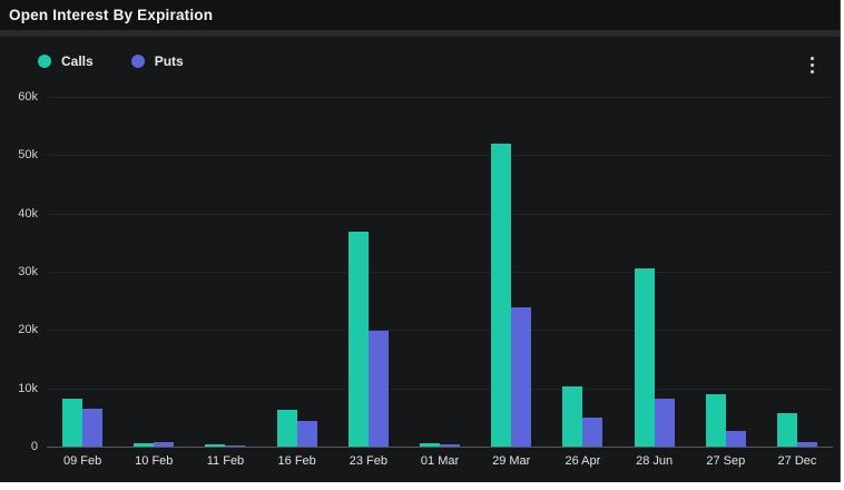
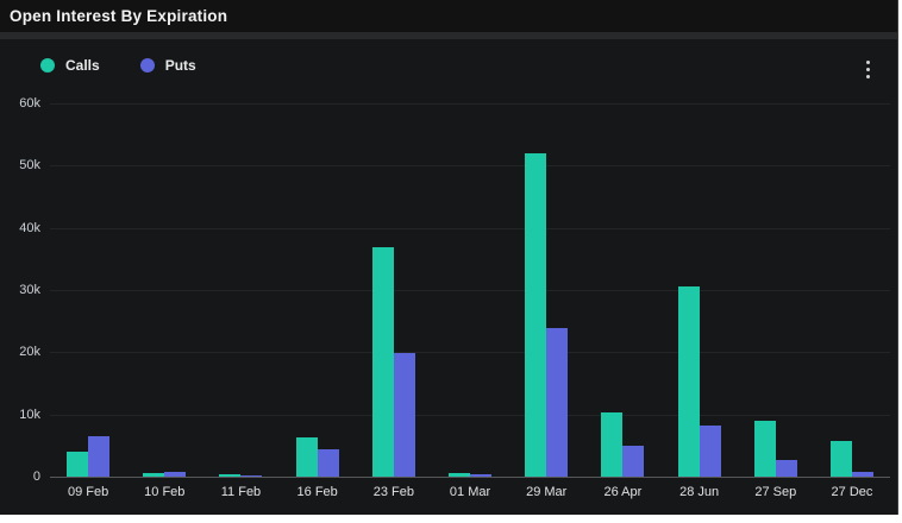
Calls/09 Feb: 8k -> 4k
